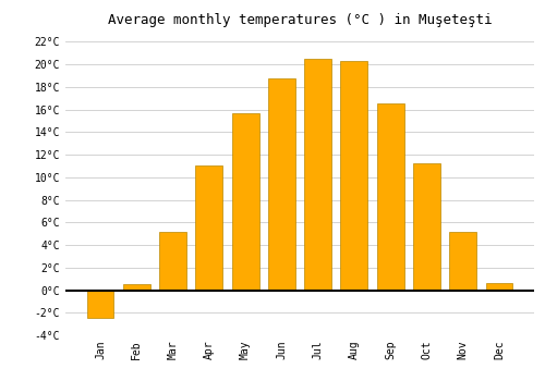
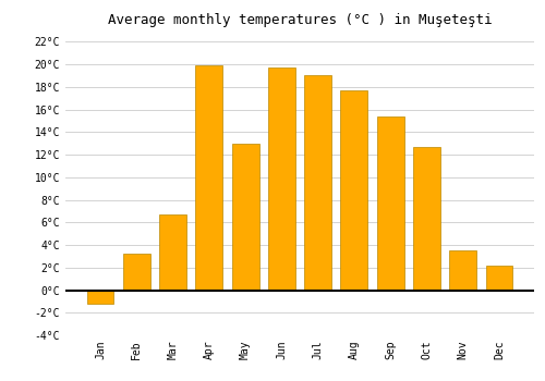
Jan: -2.5°C -> -1.2°C
Feb: 0.5°C -> 3.2°C
Mar: 5.2°C -> 6.7°C
Apr: 11.0°C -> 19.9°C
May: 15.7°C -> 13.0°C
Jun: 18.8°C -> 19.7°C
Jul: 20.5°C -> 19.0°C
Aug: 20.3°C -> 17.7°C
Sep: 16.5°C -> 15.4°C
Oct: 11.2°C -> 12.7°C
Nov: 5.2°C -> 3.5°C
Dec: 0.6°C -> 2.2°C
